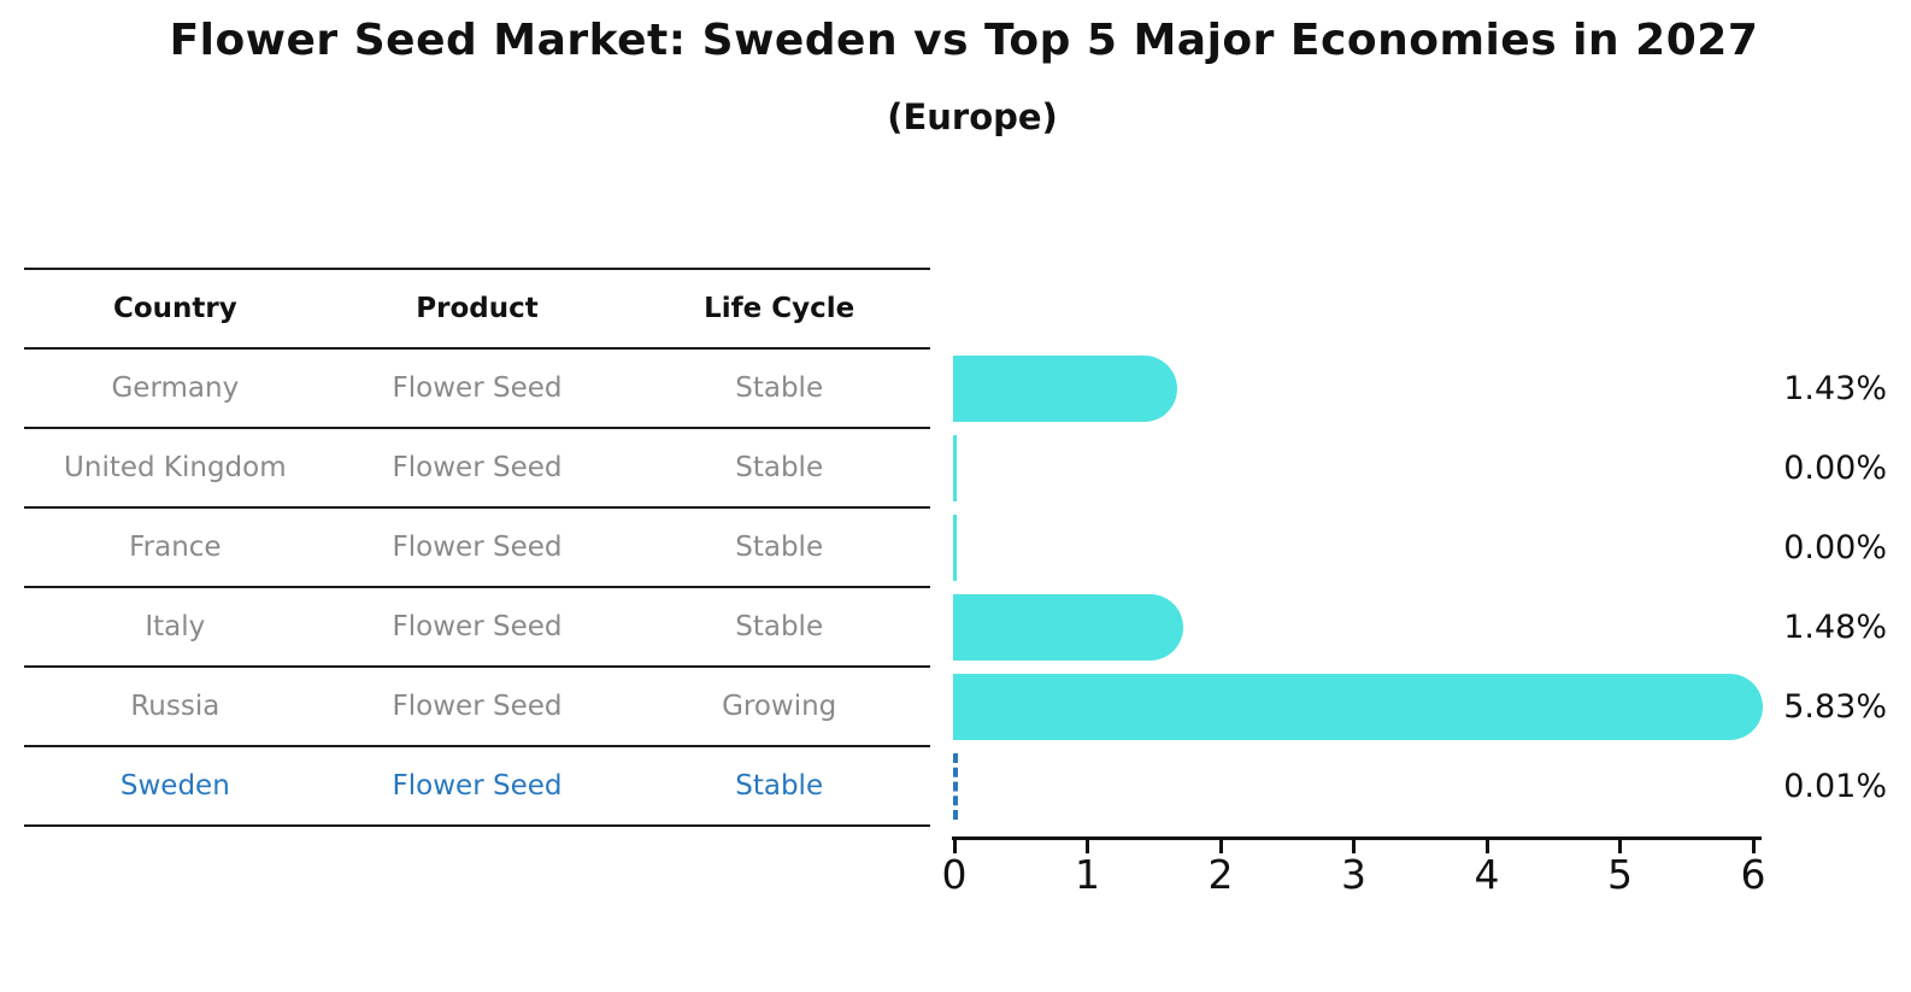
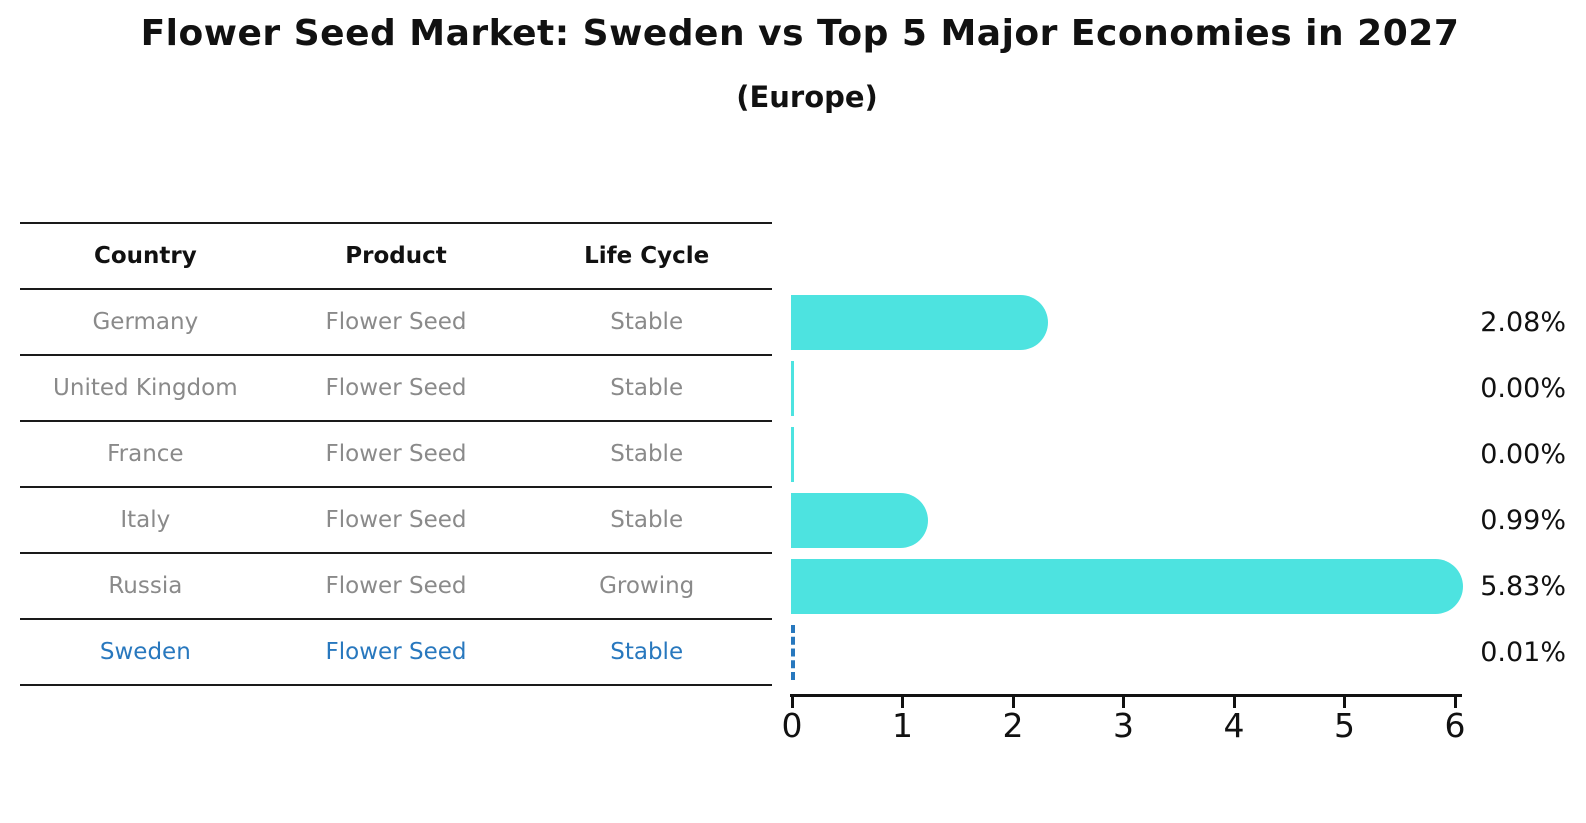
Germany: 1.43% -> 2.08%
Italy: 1.48% -> 0.99%
